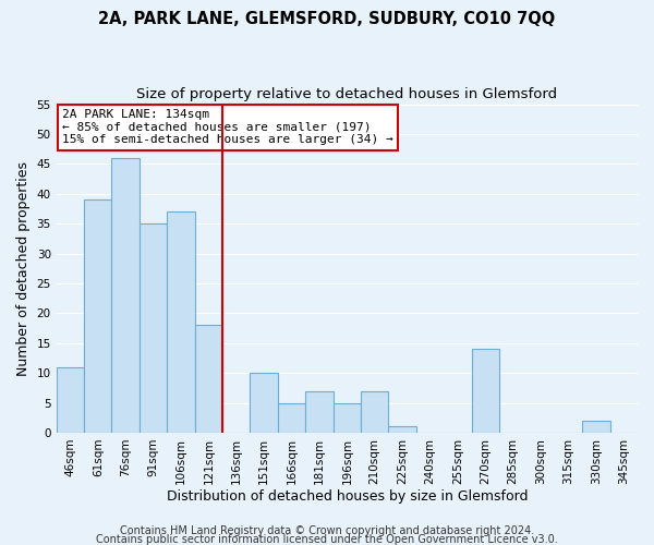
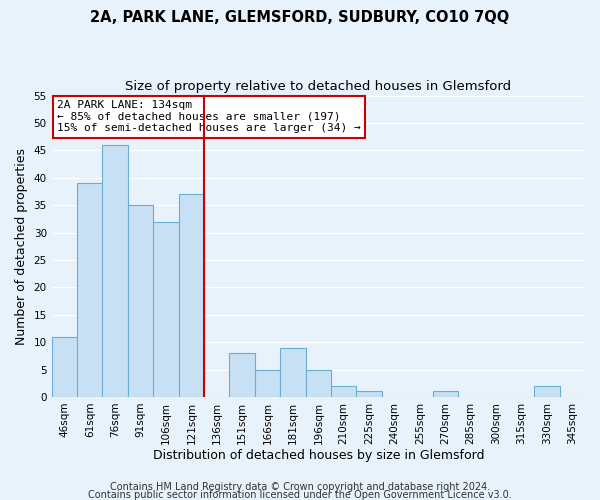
106sqm: 37 -> 32
121sqm: 18 -> 37
151sqm: 10 -> 8
181sqm: 7 -> 9
210sqm: 7 -> 2
270sqm: 14 -> 1
